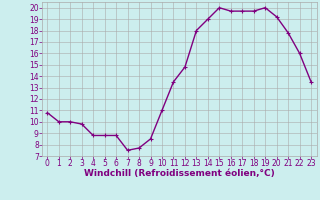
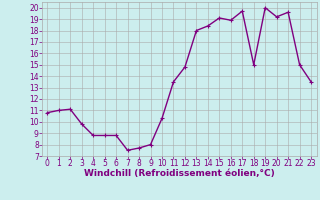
1: 10.0 -> 11.0
2: 10.0 -> 11.1
9: 8.5 -> 8.0
10: 11.0 -> 10.3
14: 19.0 -> 18.4
15: 20.0 -> 19.1
16: 19.7 -> 18.9
18: 19.7 -> 15.0
21: 17.8 -> 19.6
22: 16.0 -> 15.0
